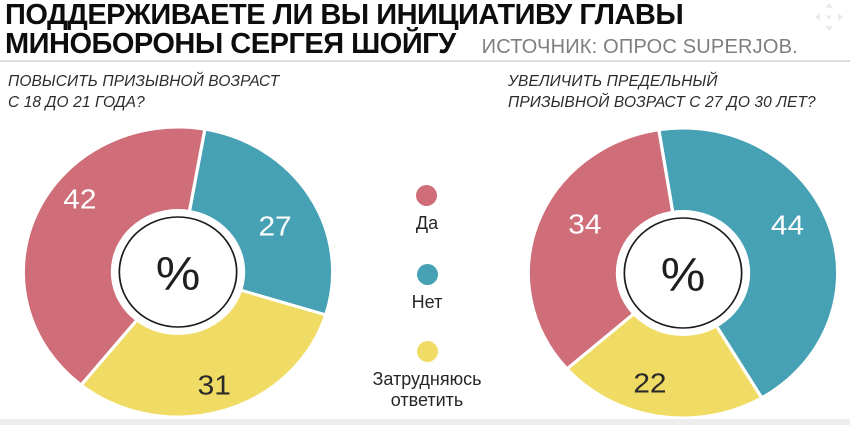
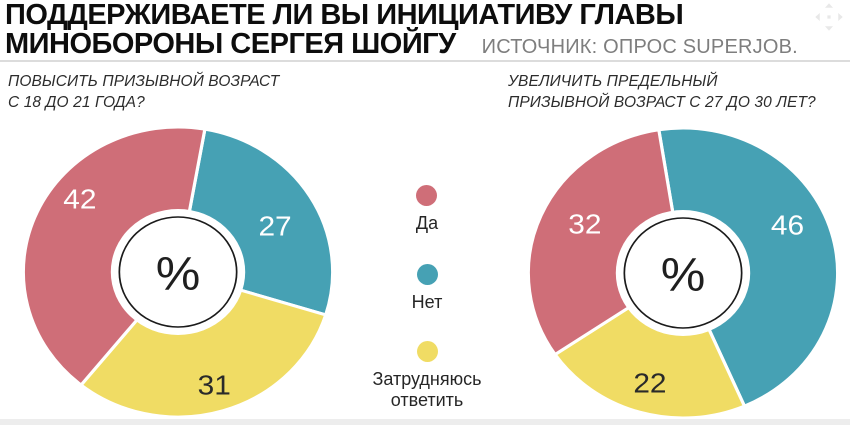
УВЕЛИЧИТЬ ПРЕДЕЛЬНЫЙ ПРИЗЫВНОЙ ВОЗРАСТ С 27 ДО 30 ЛЕТ?/Да: 34 -> 32
УВЕЛИЧИТЬ ПРЕДЕЛЬНЫЙ ПРИЗЫВНОЙ ВОЗРАСТ С 27 ДО 30 ЛЕТ?/Нет: 44 -> 46
